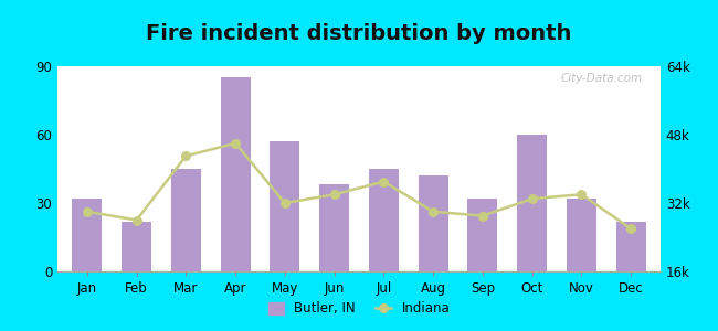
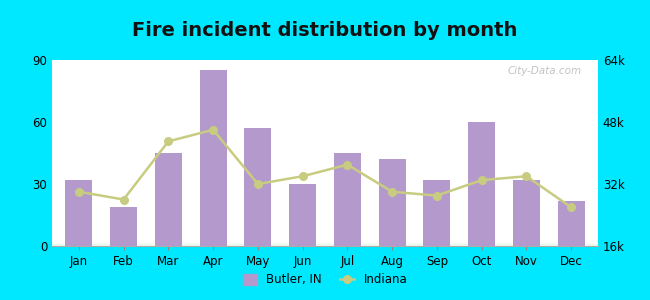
Butler, IN/Feb: 22 -> 19
Butler, IN/Jun: 38 -> 30
